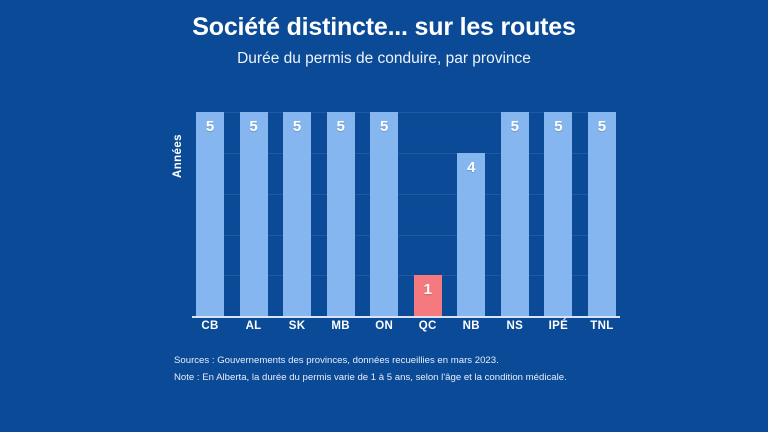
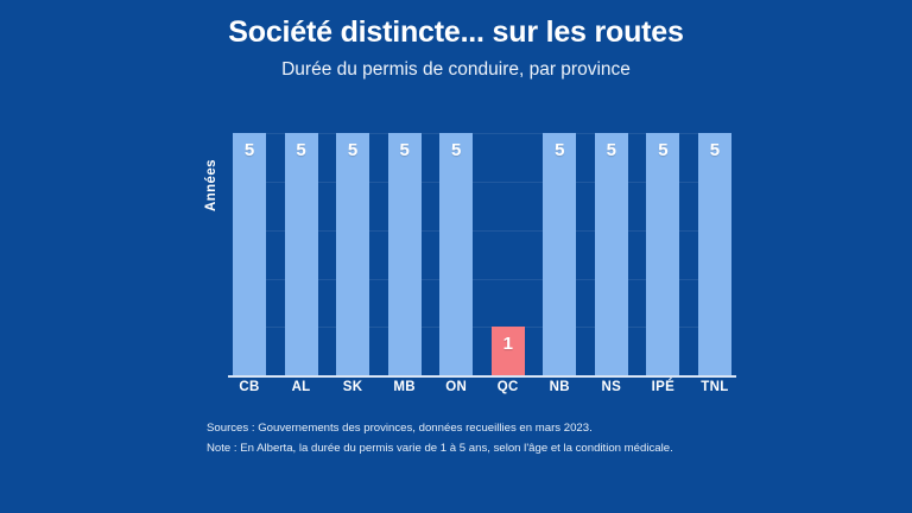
NB: 4 -> 5
